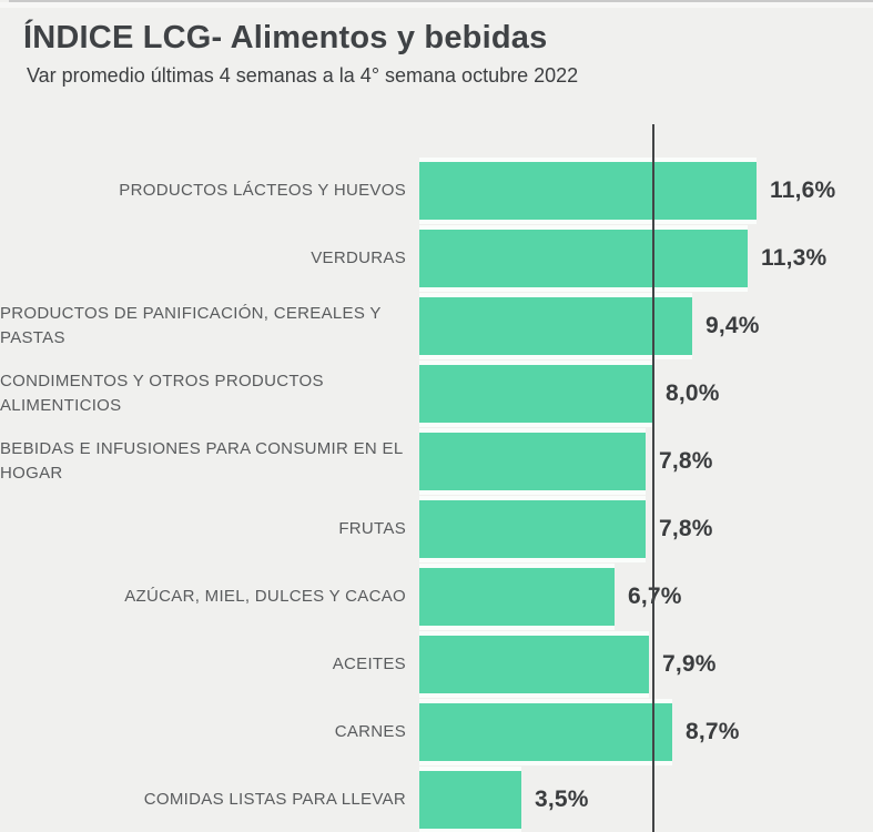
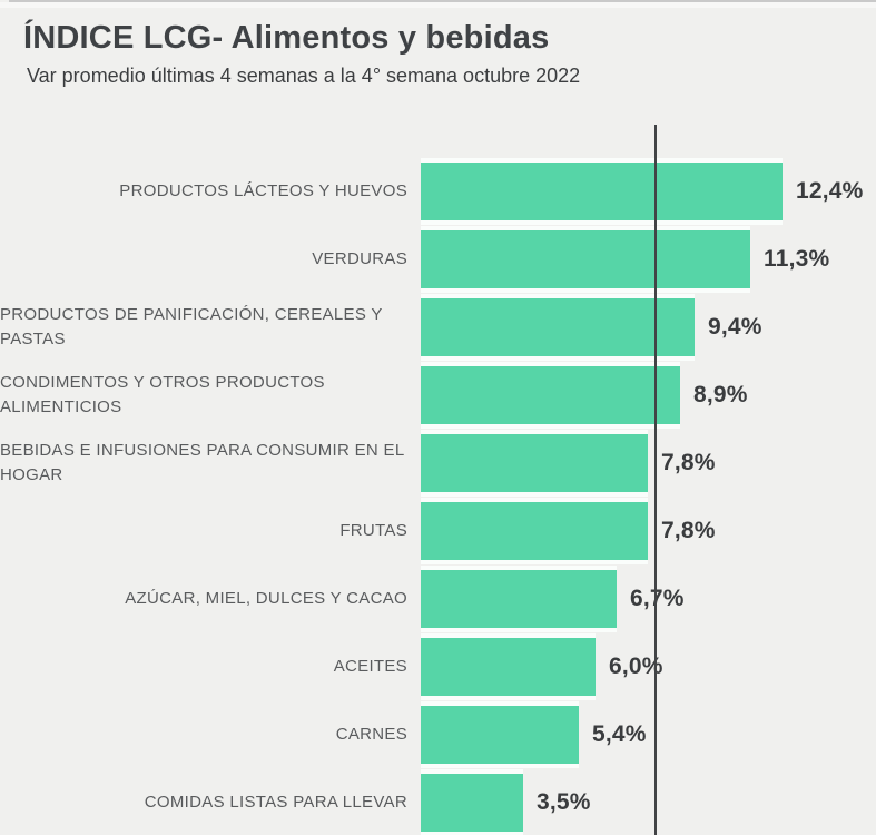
PRODUCTOS LÁCTEOS Y HUEVOS: 11,6% -> 12,4%
CONDIMENTOS Y OTROS PRODUCTOS ALIMENTICIOS: 8,0% -> 8,9%
ACEITES: 7,9% -> 6,0%
CARNES: 8,7% -> 5,4%
